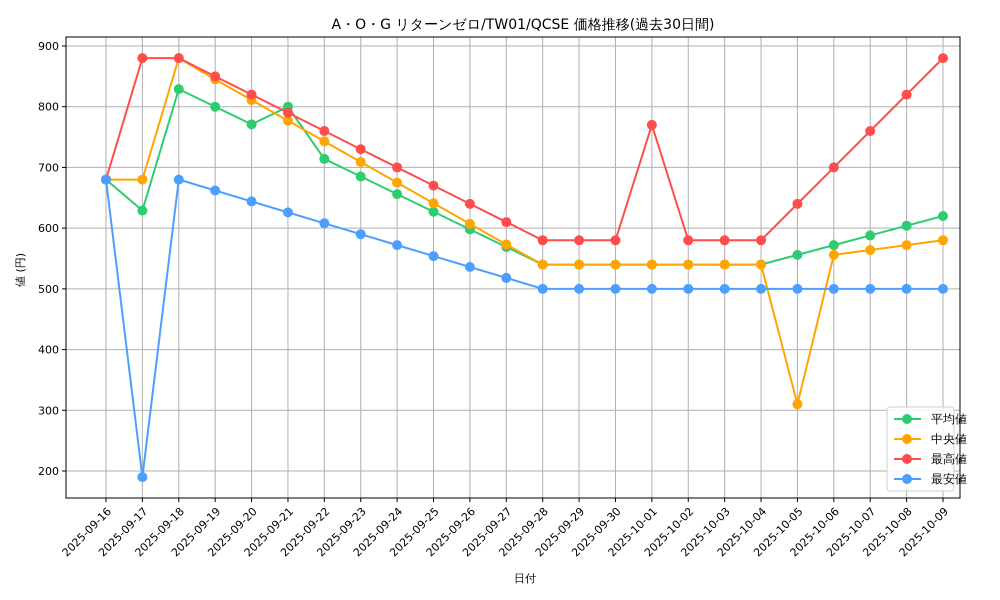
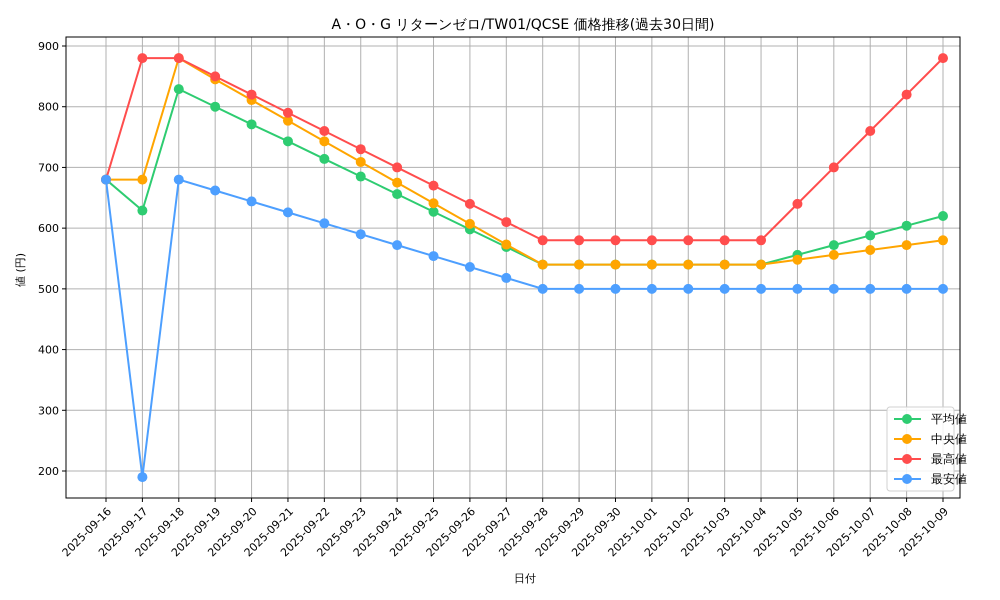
平均値/2025-09-21: 800 -> 740
最高値/2025-10-01: 770 -> 580
中央値/2025-10-05: 310 -> 550
